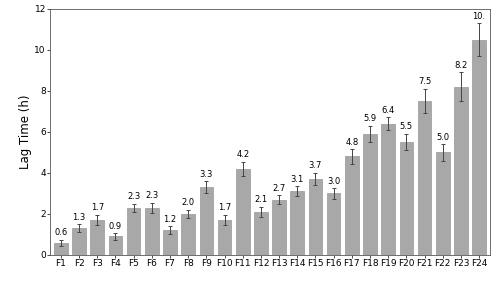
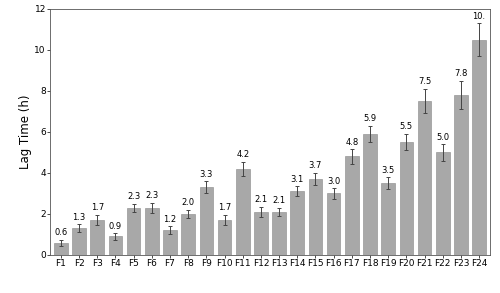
F13: 2.7 -> 2.1
F19: 6.4 -> 3.5
F23: 8.2 -> 7.8
